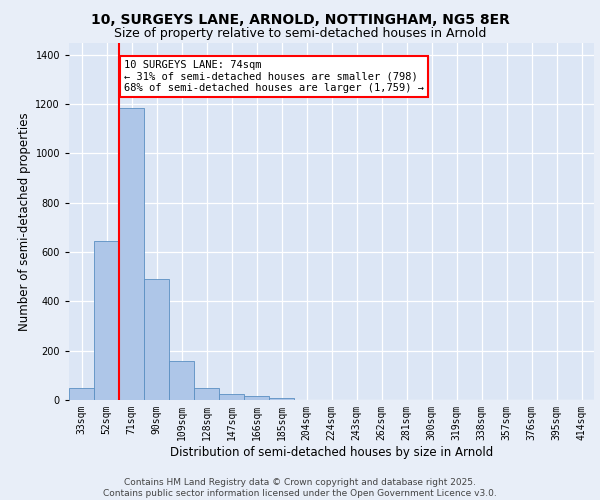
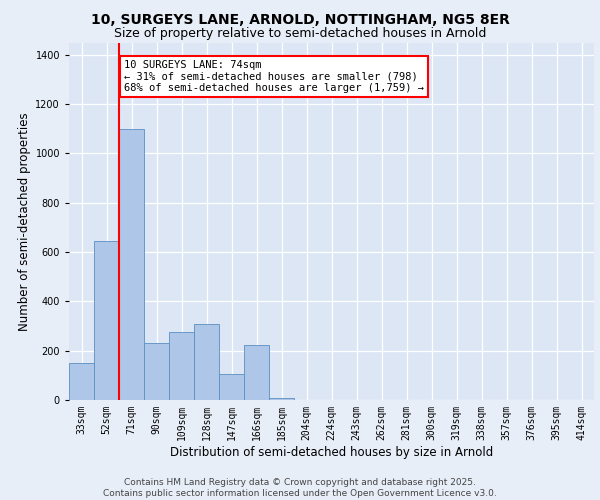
33sqm: 50 -> 150
71sqm: 1185 -> 1100
90sqm: 490 -> 230
109sqm: 160 -> 275
128sqm: 50 -> 310
147sqm: 25 -> 105
166sqm: 15 -> 225
